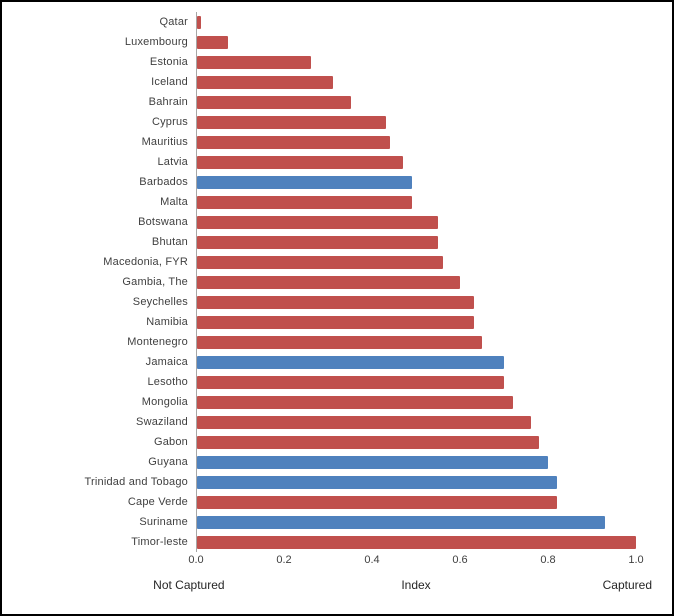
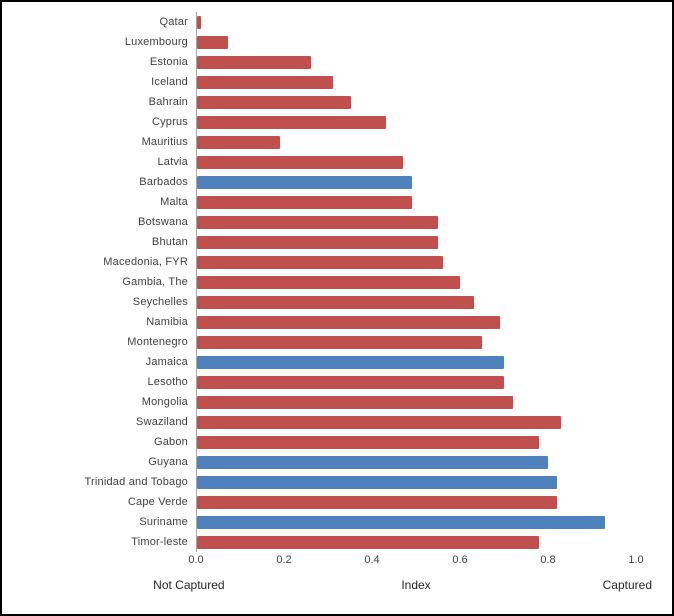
Mauritius: 0.44 -> 0.19
Namibia: 0.63 -> 0.69
Swaziland: 0.76 -> 0.83
Timor-leste: 1.00 -> 0.78
